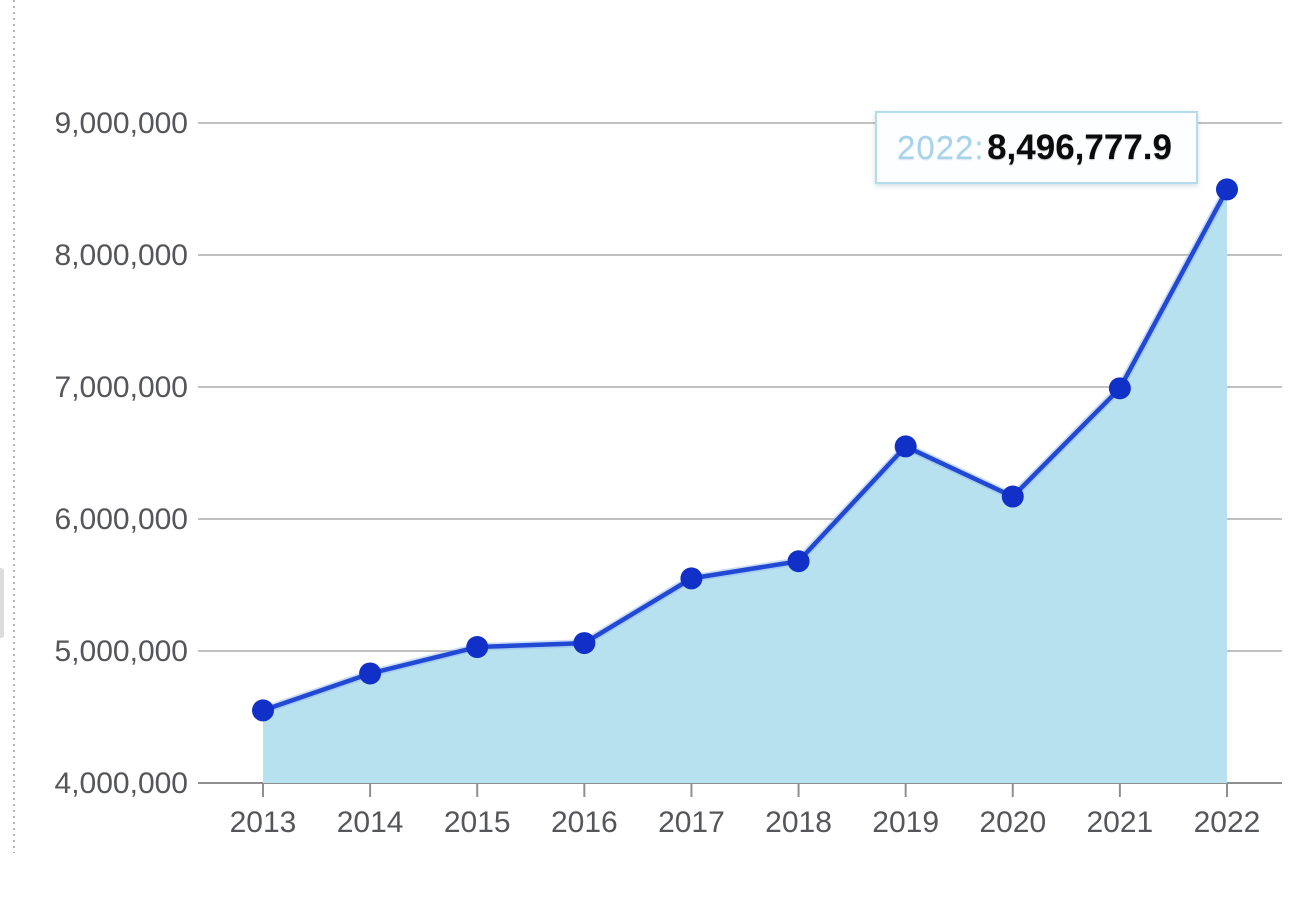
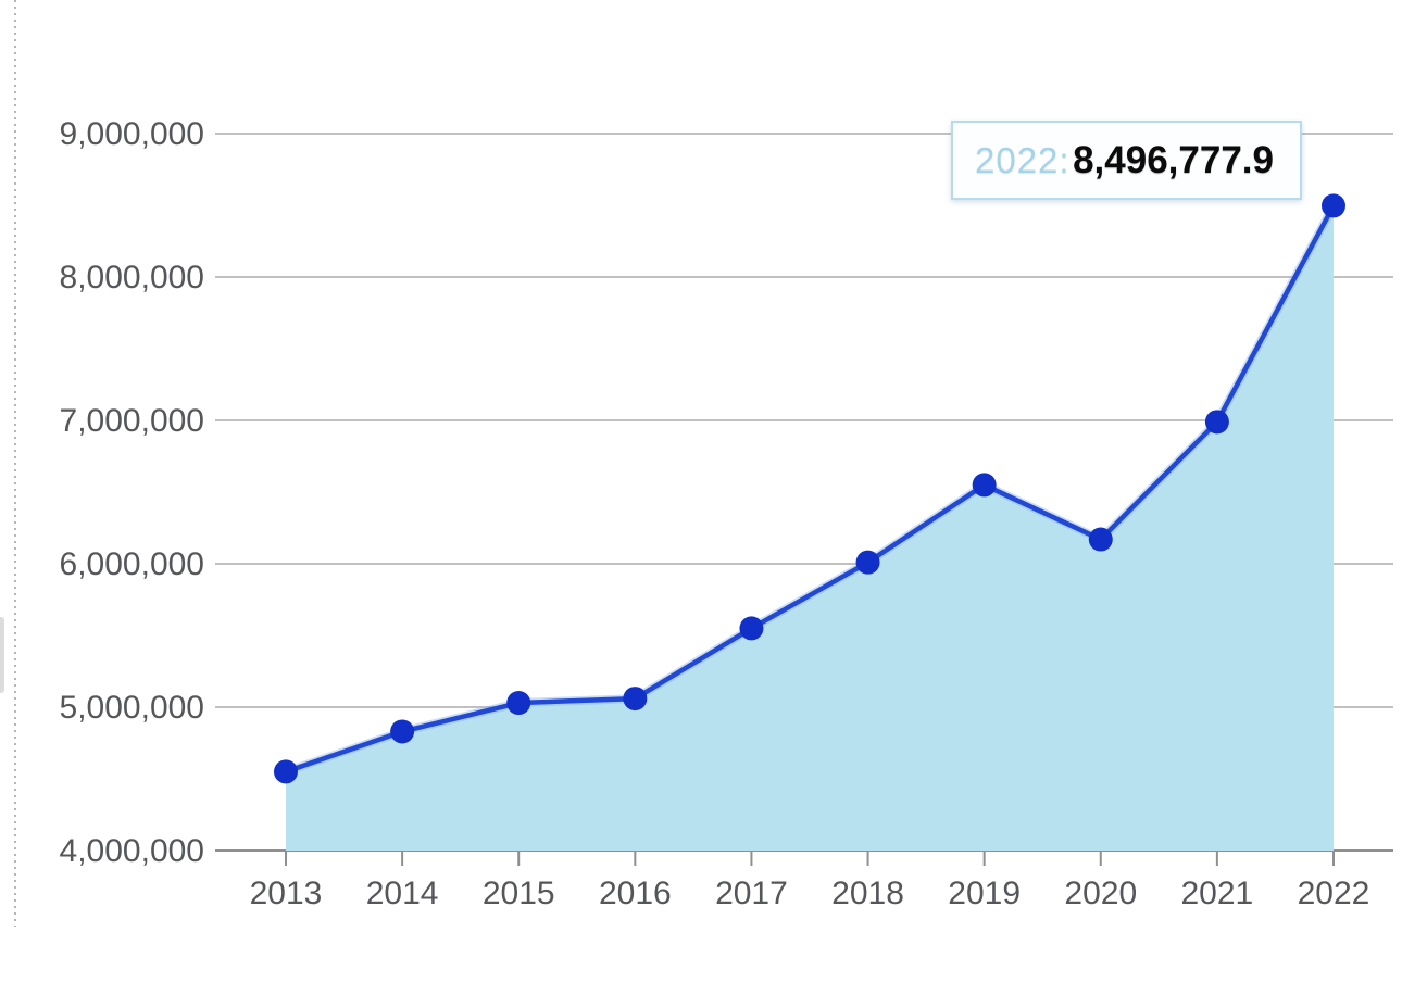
2018: 5680000 -> 6010000
